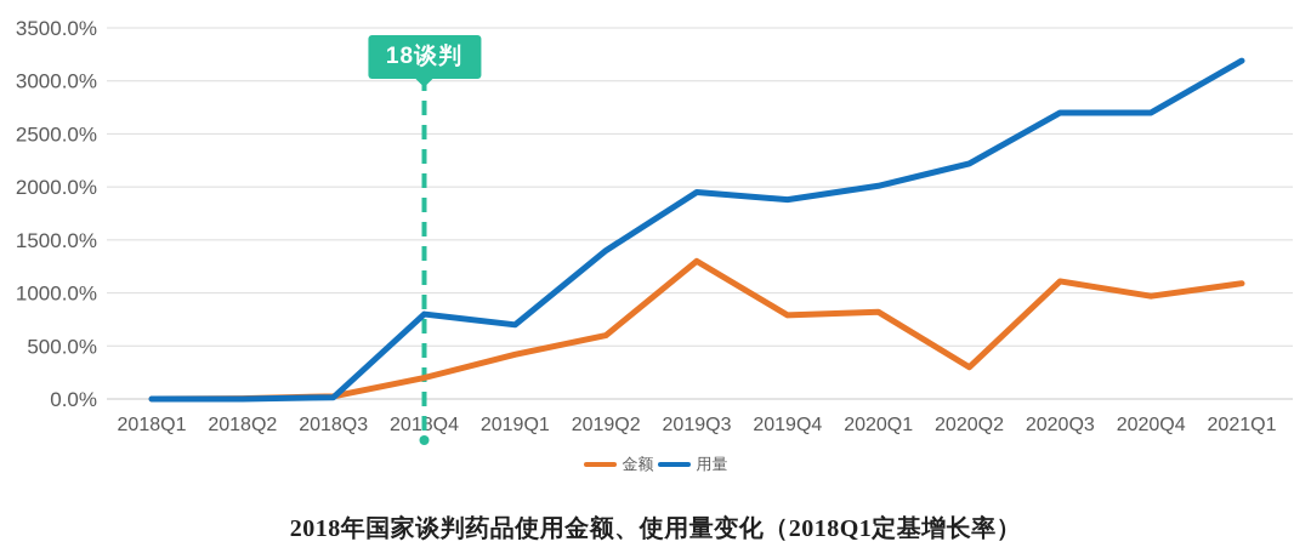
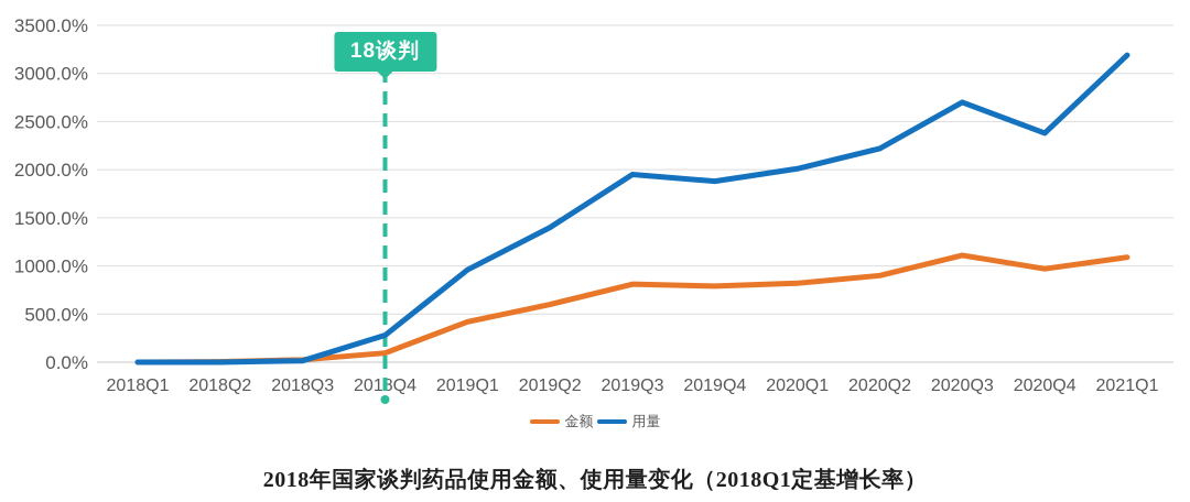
金额/2018Q4: 200% -> 100%
用量/2018Q4: 800% -> 300%
用量/2019Q1: 700% -> 1000%
金额/2019Q3: 1300% -> 800%
金额/2020Q2: 300% -> 900%
用量/2020Q4: 2700% -> 2400%
